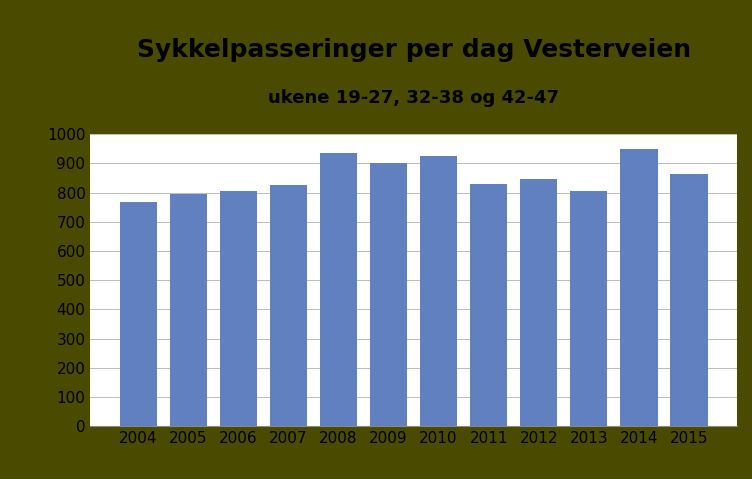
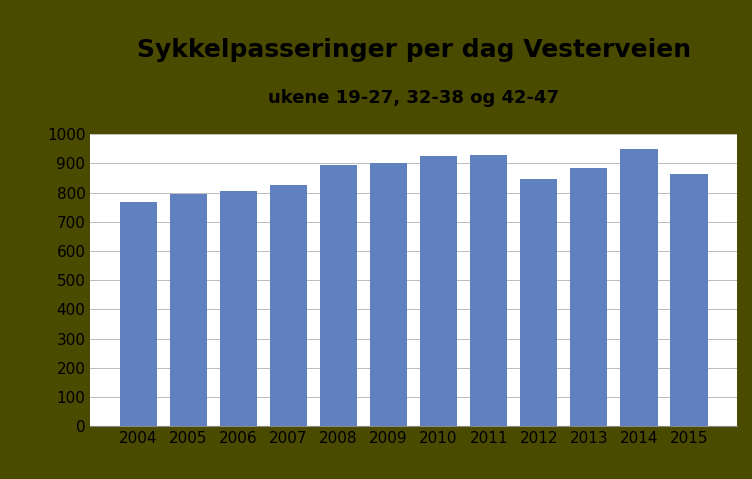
2008: 935 -> 893
2011: 830 -> 928
2013: 805 -> 883
